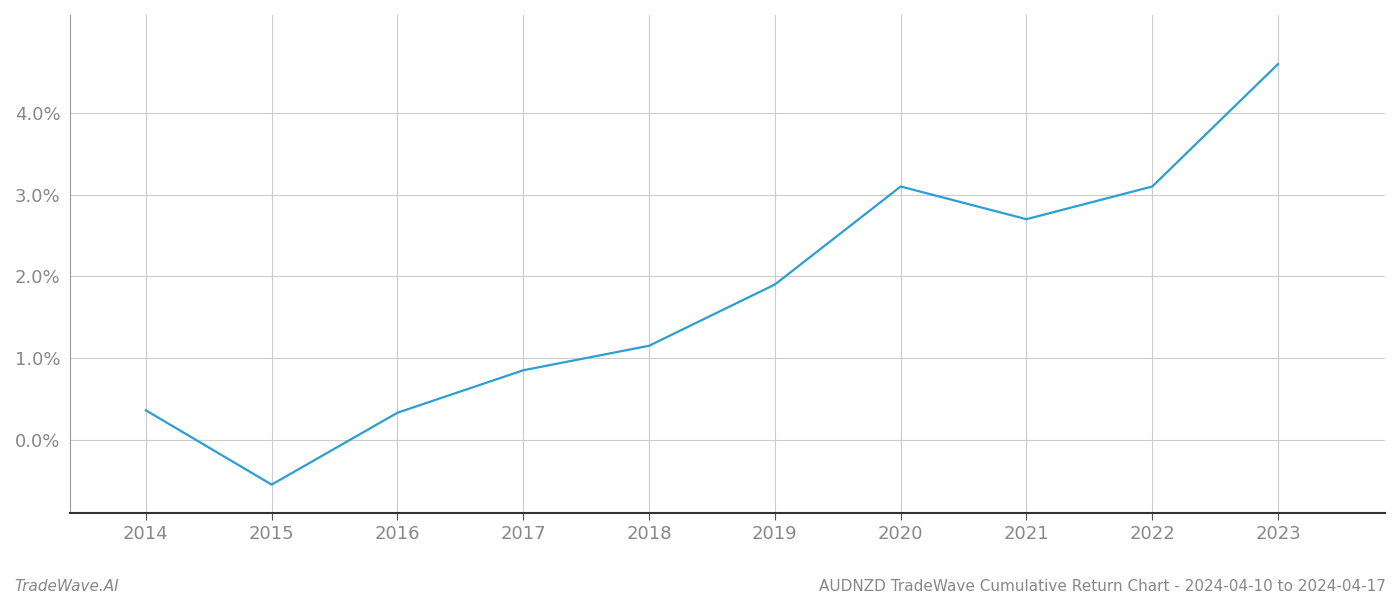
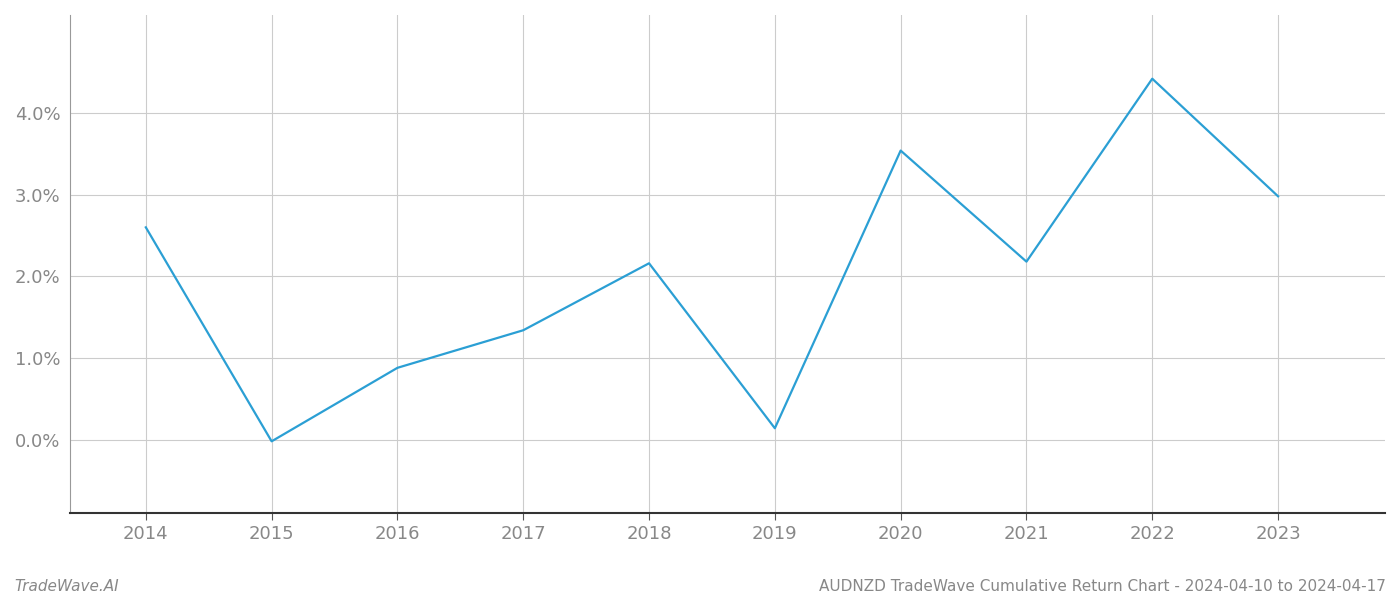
2014: 0.36% -> 2.60%
2015: -0.55% -> -0.02%
2016: 0.33% -> 0.88%
2017: 0.85% -> 1.34%
2018: 1.15% -> 2.16%
2019: 1.90% -> 0.14%
2020: 3.10% -> 3.54%
2021: 2.70% -> 2.18%
2022: 3.10% -> 4.42%
2023: 4.60% -> 2.98%
